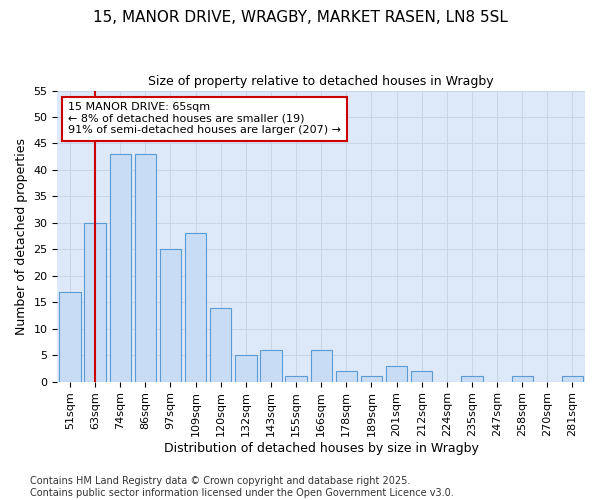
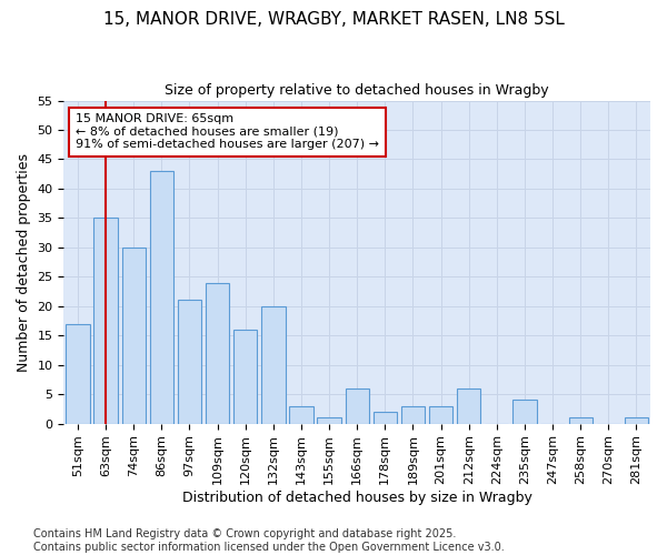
63sqm: 30 -> 35
74sqm: 43 -> 30
97sqm: 25 -> 21
109sqm: 28 -> 24
120sqm: 14 -> 16
132sqm: 5 -> 20
143sqm: 6 -> 3
189sqm: 1 -> 3
212sqm: 2 -> 6
235sqm: 1 -> 4
